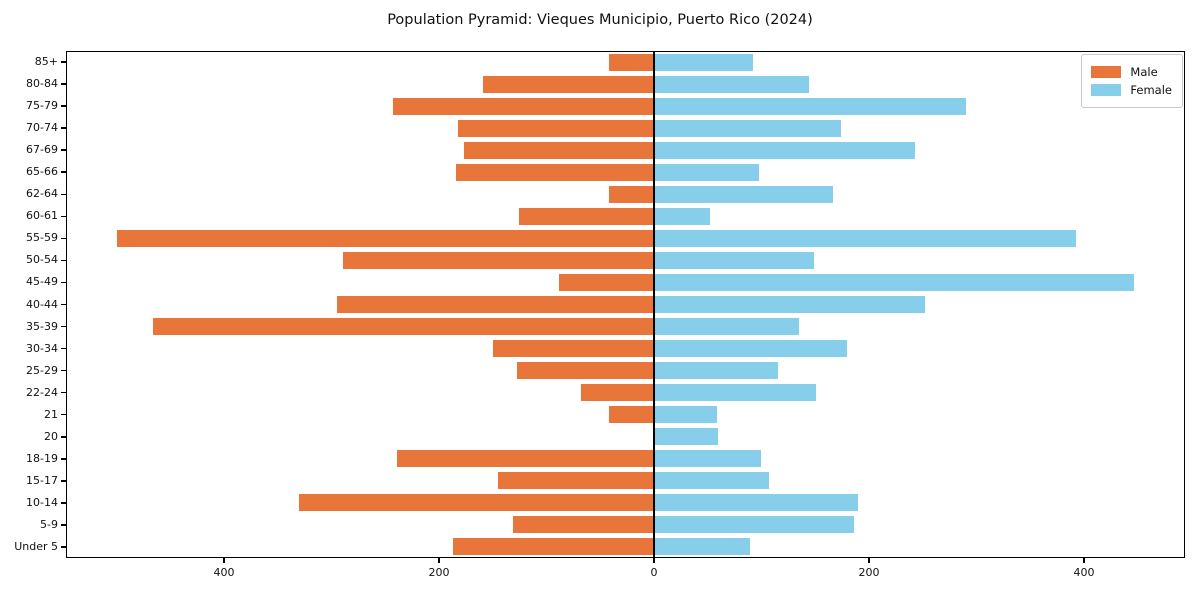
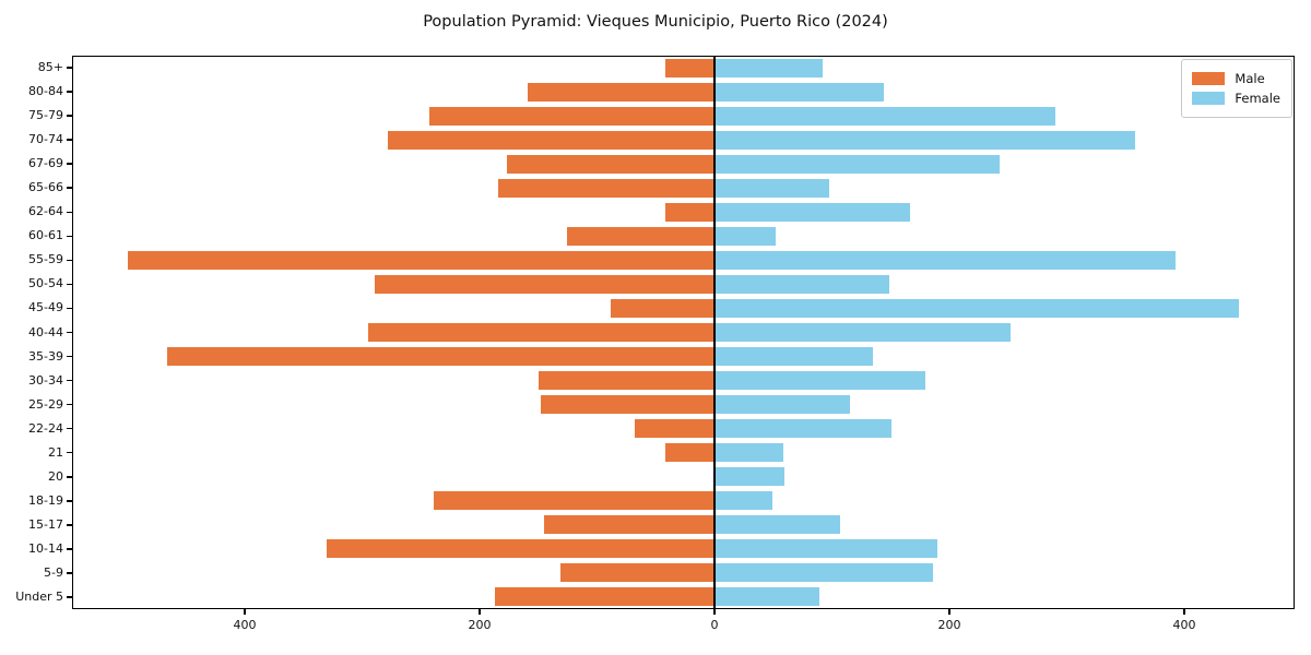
Male/70-74: 182 -> 278
Female/70-74: 174 -> 358
Male/25-29: 127 -> 148
Female/18-19: 100 -> 49
